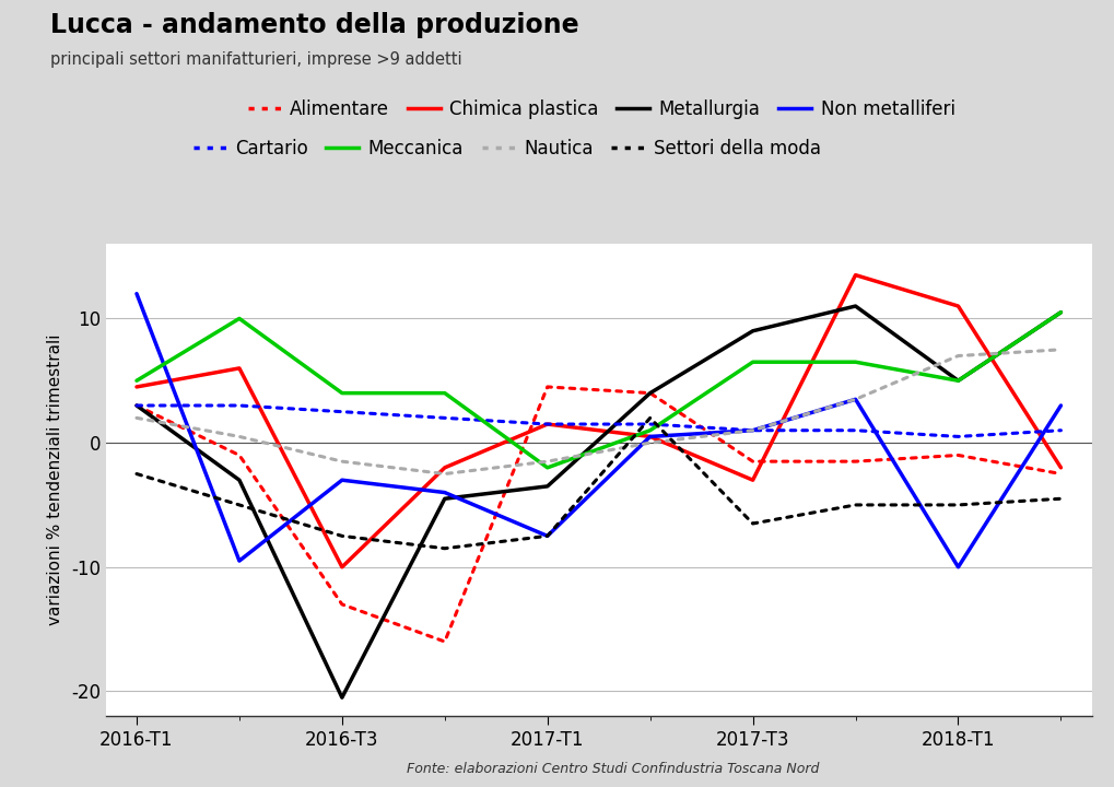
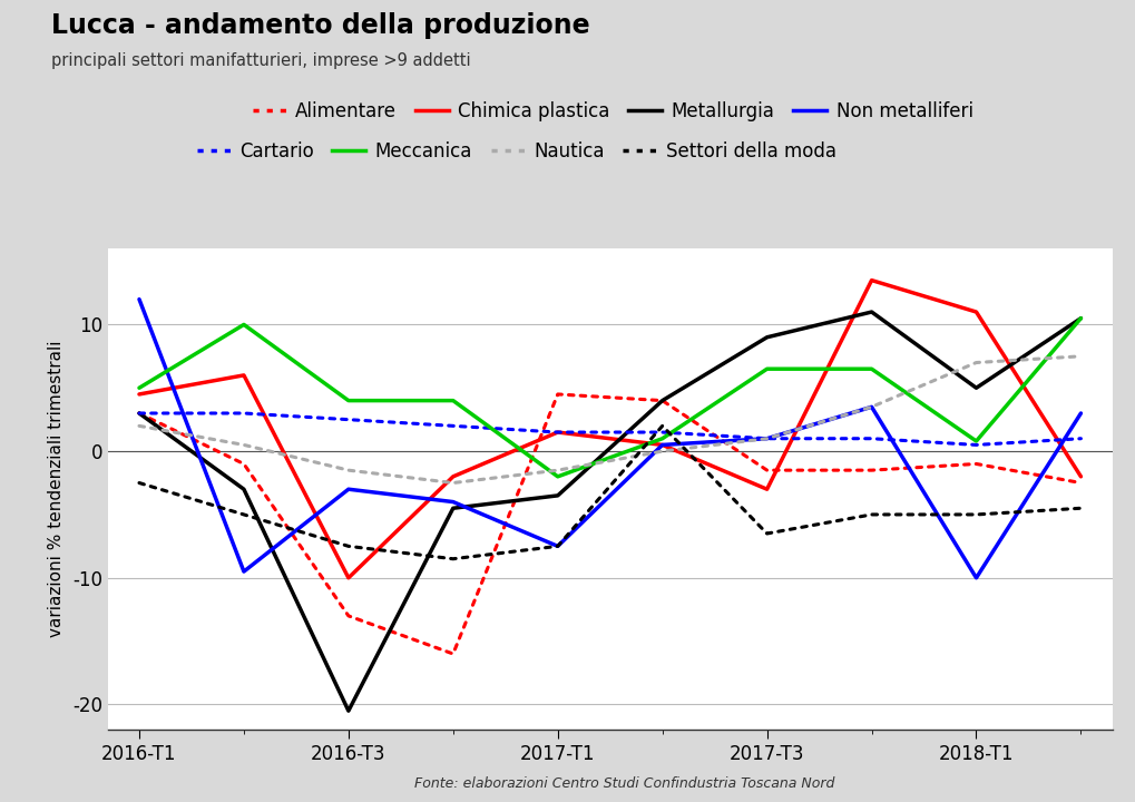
Meccanica/2018-T1: 5.0 -> 0.8
